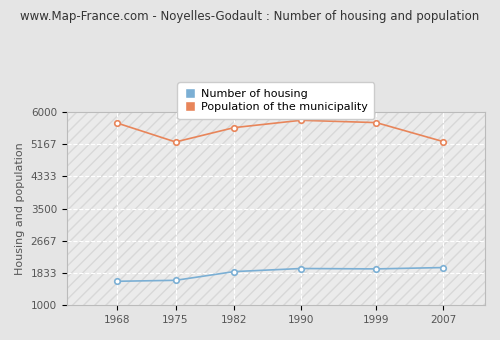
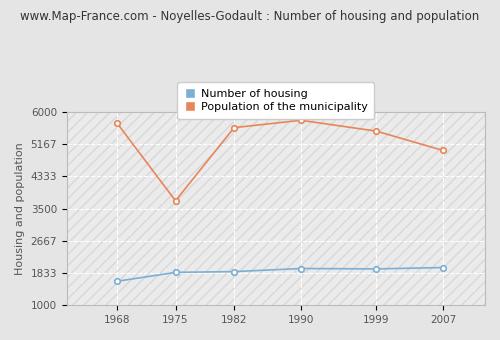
Number of housing/1975: 1640 -> 1850
Population of the municipality/1975: 5220 -> 3700
Population of the municipality/1999: 5720 -> 5500
Population of the municipality/2007: 5230 -> 5000
